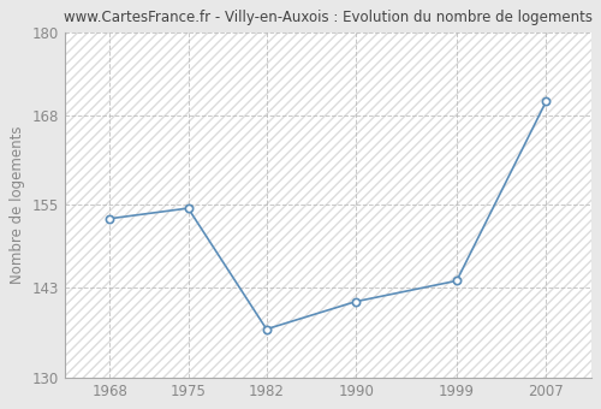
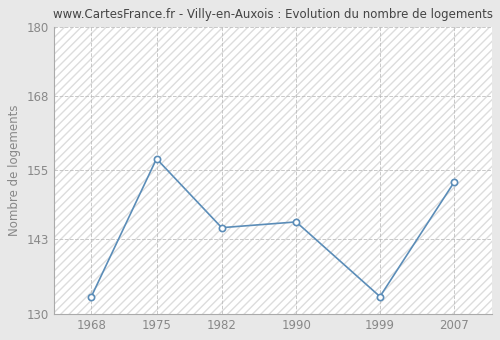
1968: 153.0 -> 133.0
1975: 154.5 -> 157.0
1982: 137.0 -> 145.0
1990: 141.0 -> 146.0
1999: 144.0 -> 133.0
2007: 170.0 -> 153.0
